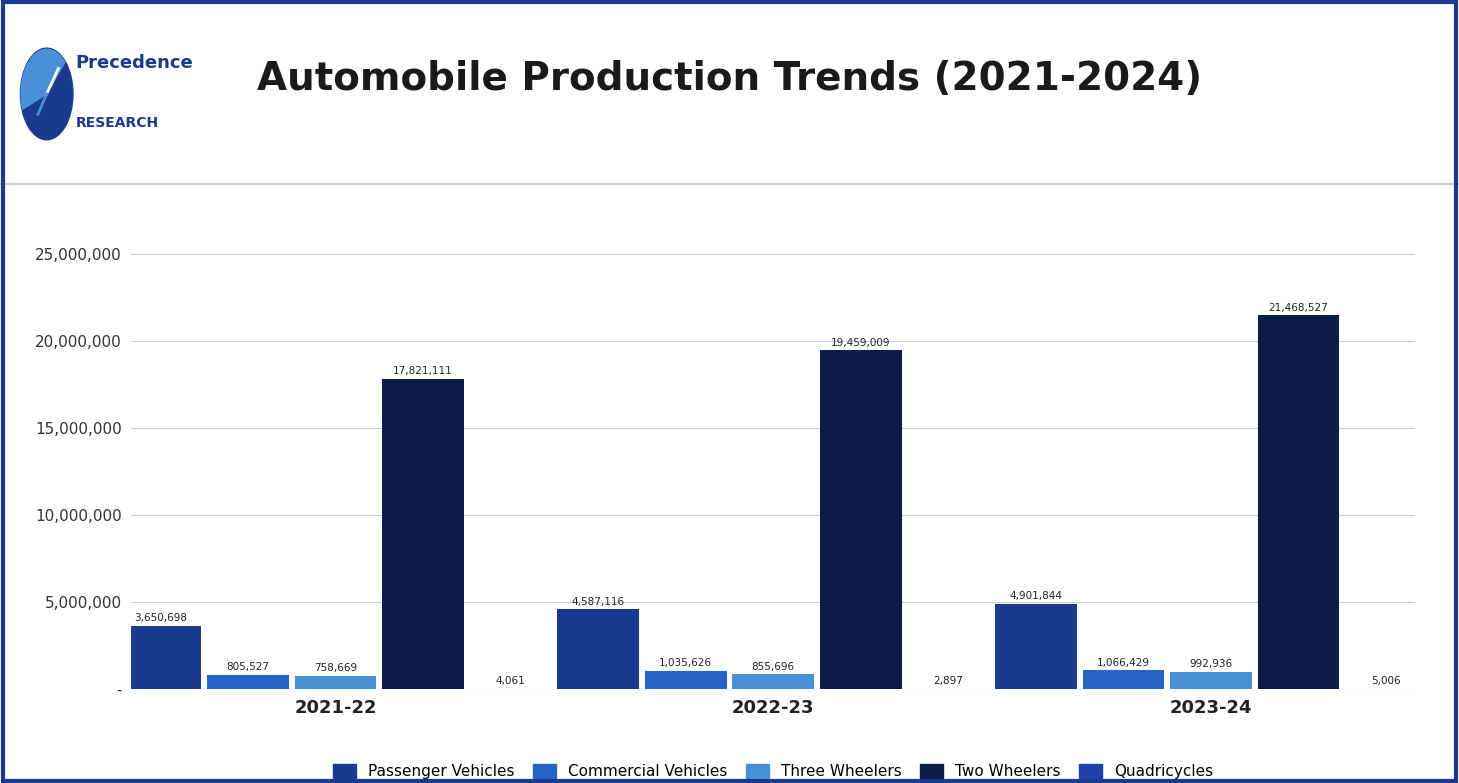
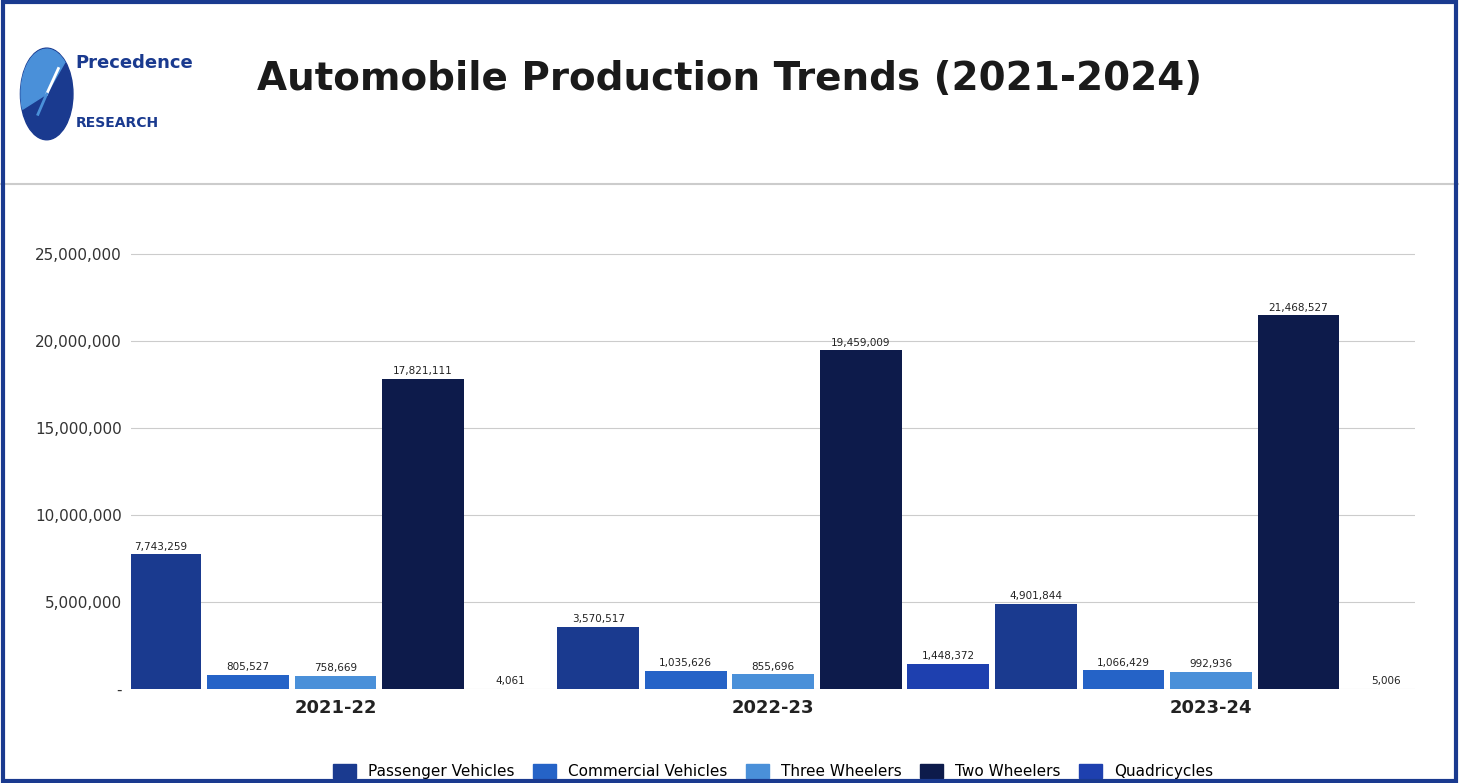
Passenger Vehicles/2021-22: 3,650,698 -> 7,743,259
Passenger Vehicles/2022-23: 4,587,116 -> 3,570,517
Quadricycles/2022-23: 2,897 -> 1,448,372
